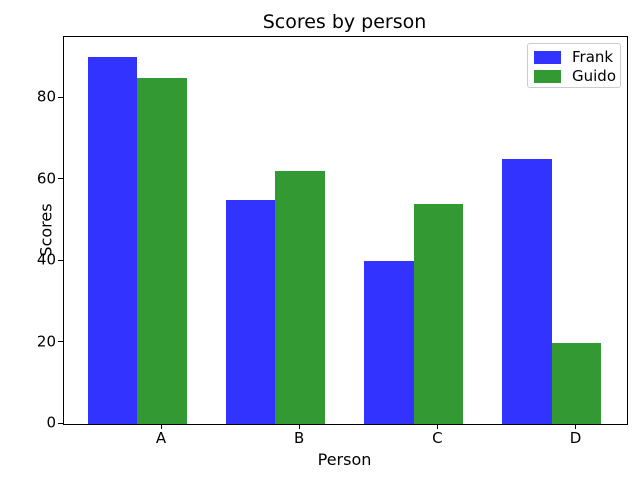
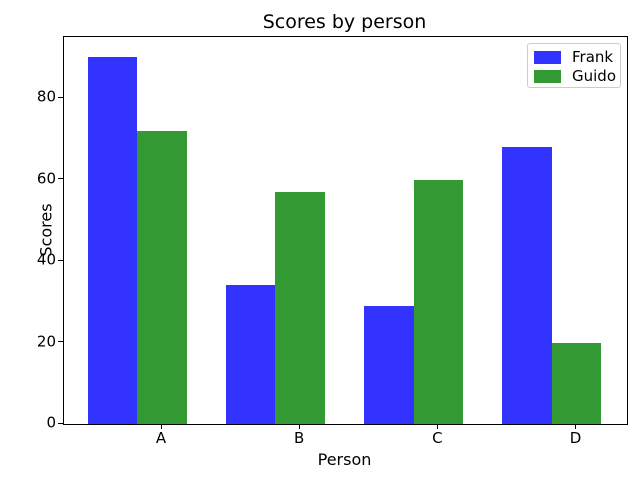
Guido/A: 85 -> 72
Frank/B: 55 -> 34
Guido/B: 62 -> 57
Frank/C: 40 -> 29
Guido/C: 54 -> 60
Frank/D: 65 -> 68
